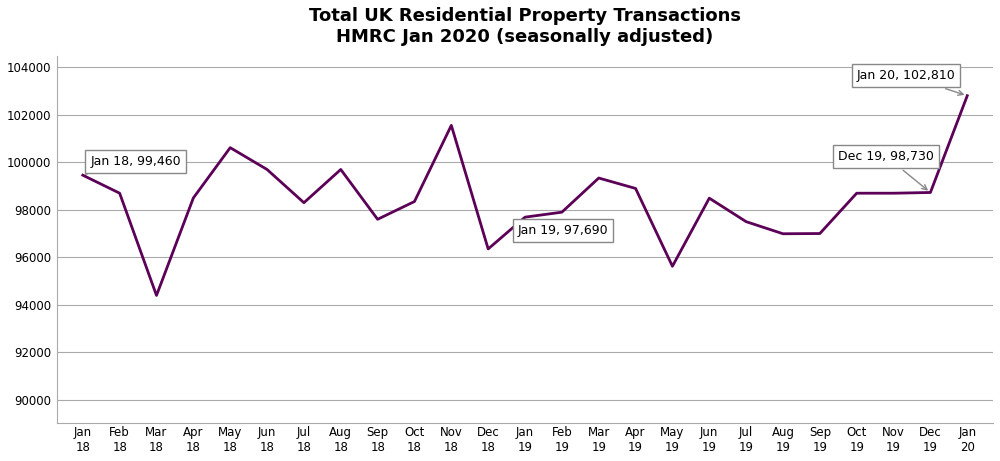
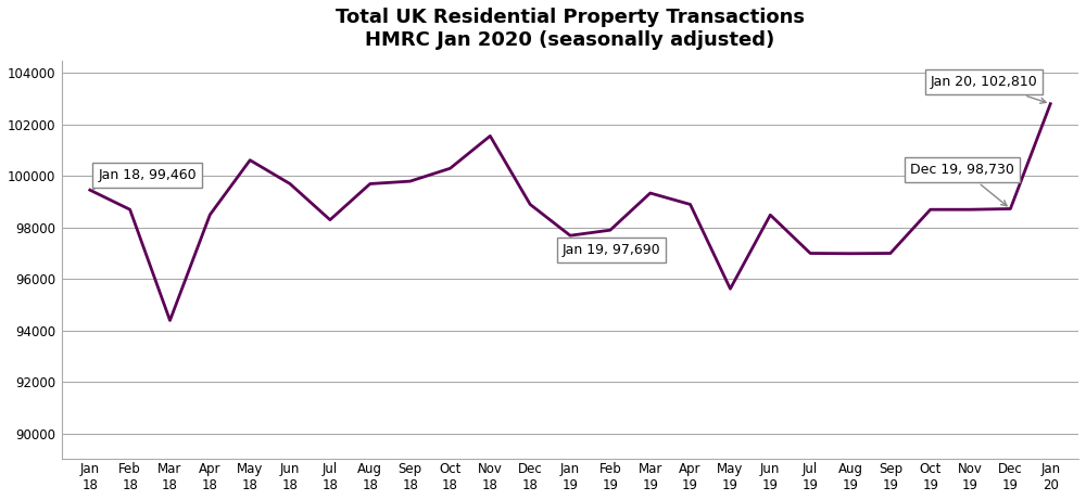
Sep 18: 97600 -> 99800
Oct 18: 98350 -> 100300
Dec 18: 96350 -> 98900
Jul 19: 97500 -> 97000
